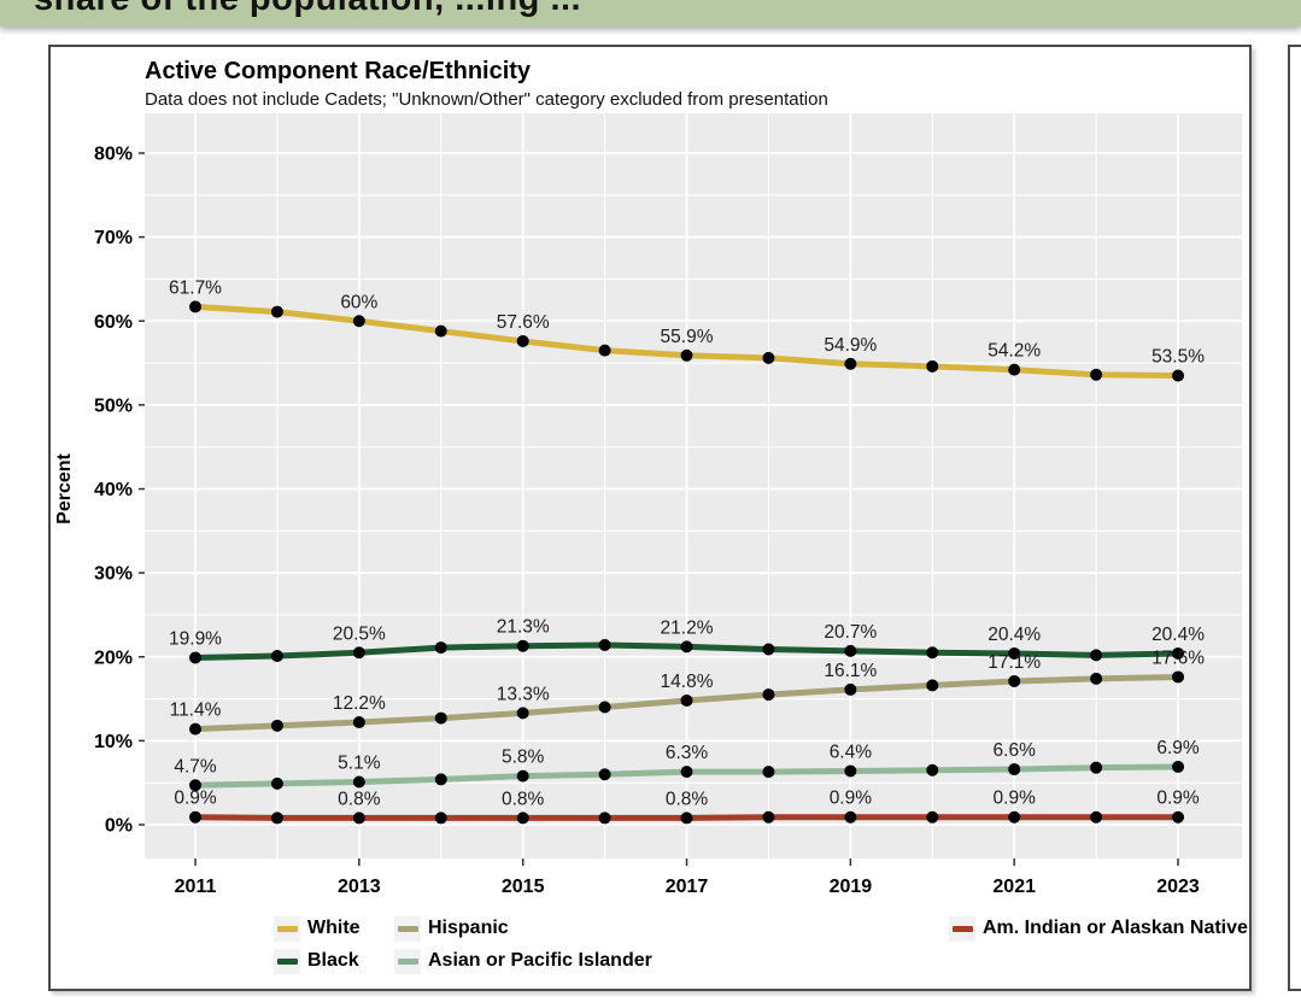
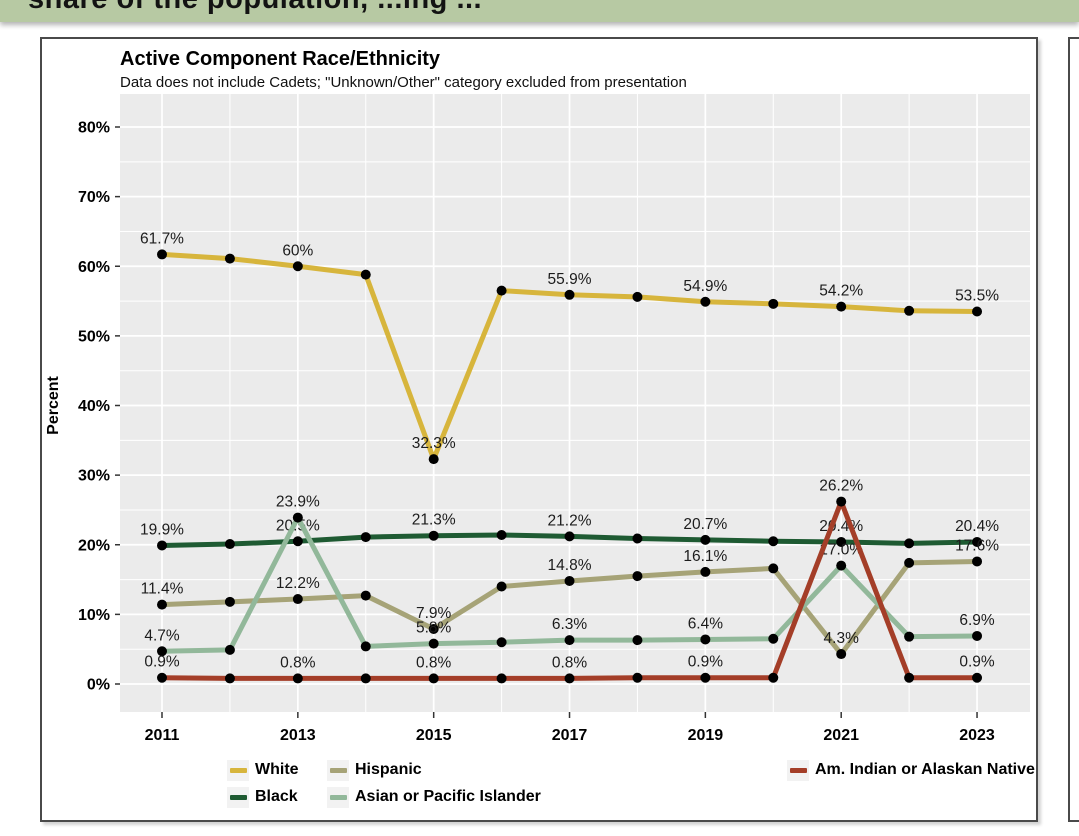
Asian or Pacific Islander/2013: 5.1% -> 23.9%
White/2015: 57.6% -> 32.3%
Hispanic/2015: 13.3% -> 7.9%
Hispanic/2021: 17.1% -> 4.3%
Asian or Pacific Islander/2021: 6.6% -> 17.0%
Am. Indian or Alaskan Native/2021: 0.9% -> 26.2%
